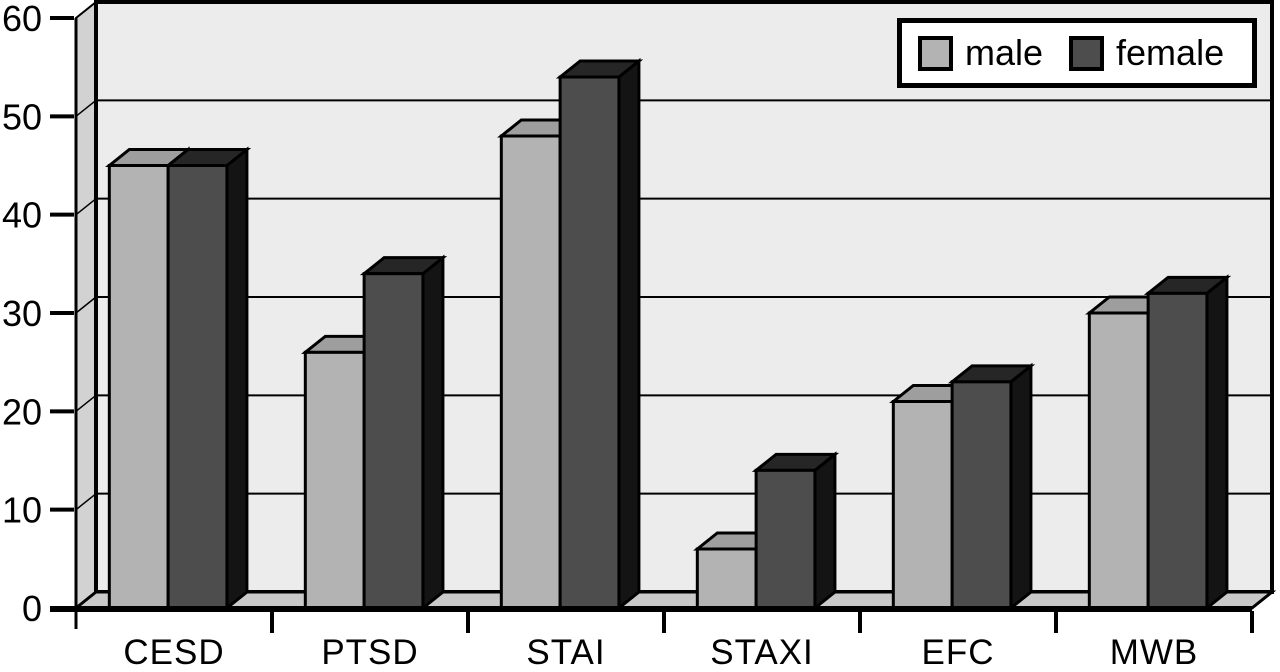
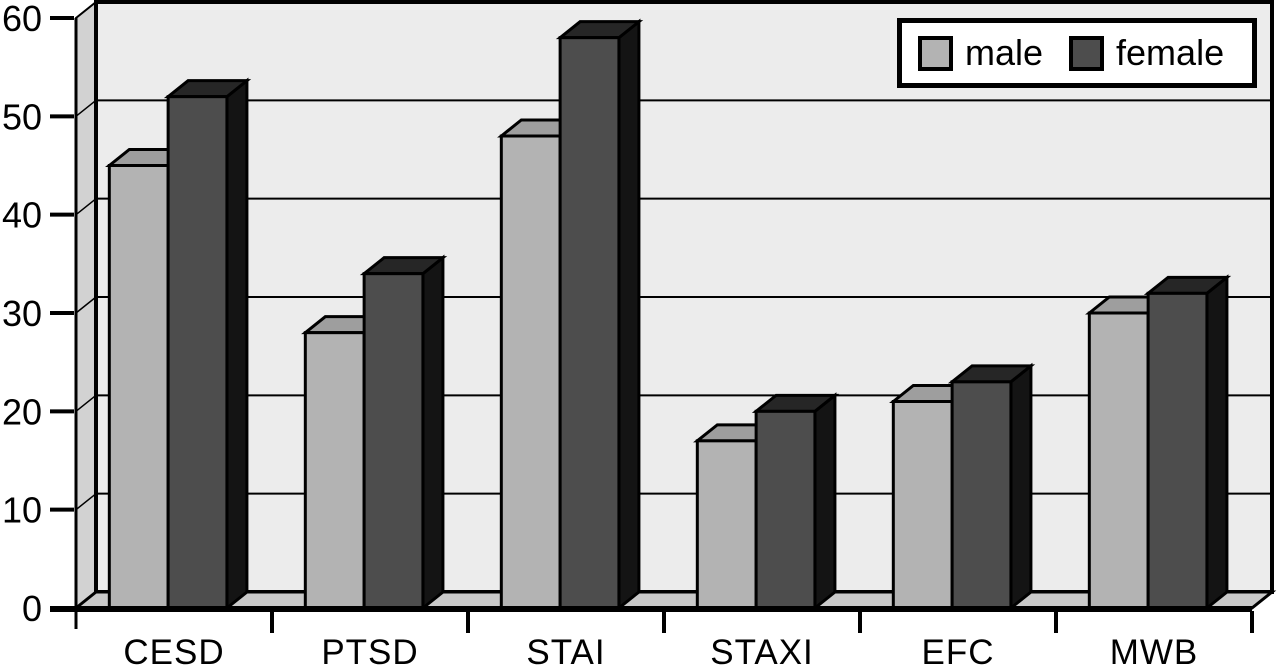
female/CESD: 45 -> 52
male/PTSD: 26 -> 28
female/STAI: 54 -> 58
male/STAXI: 6 -> 17
female/STAXI: 14 -> 20
